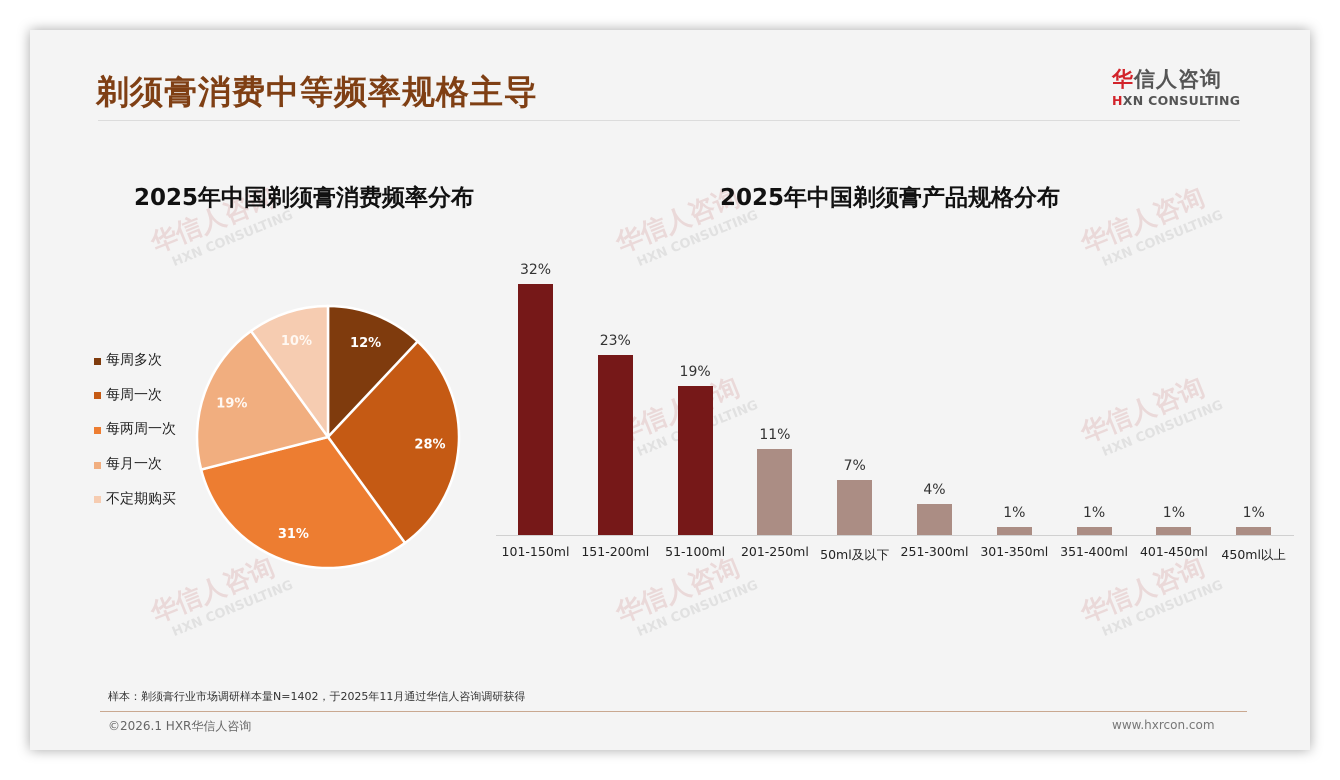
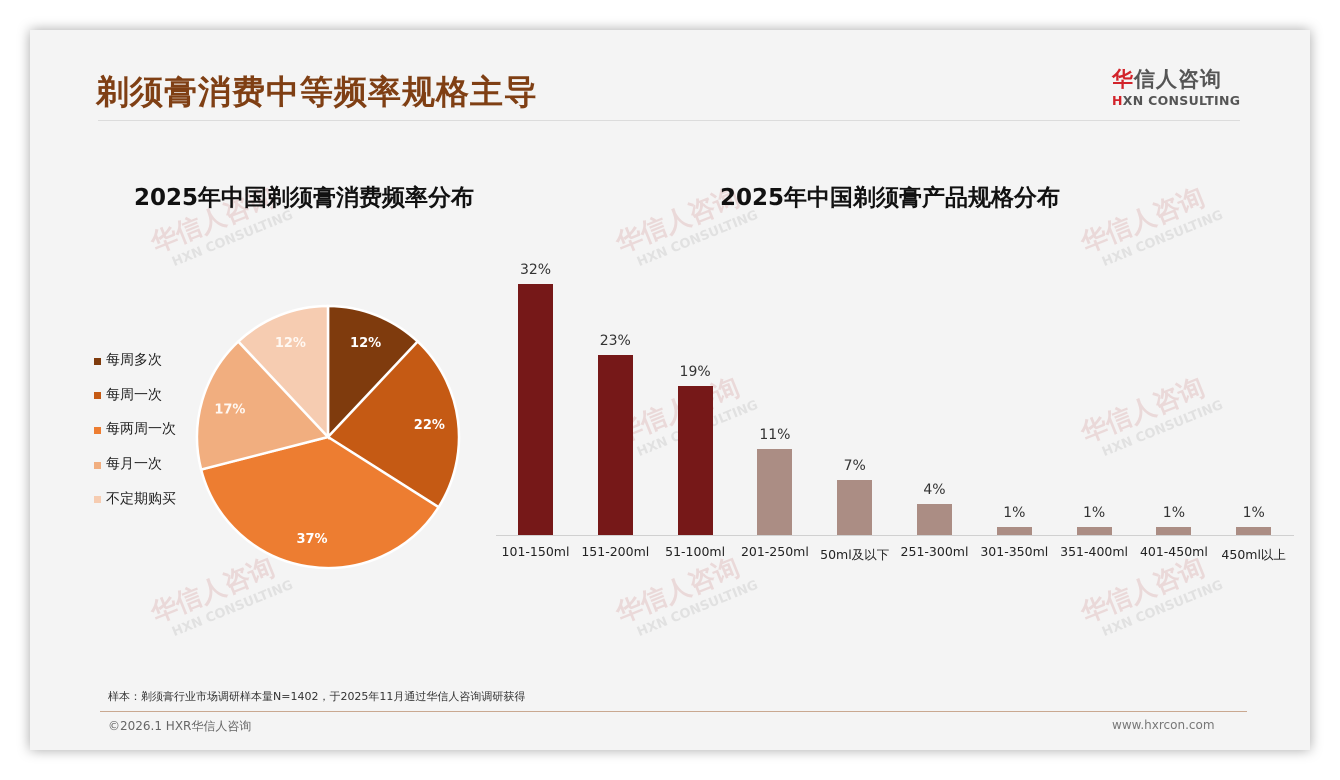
2025年中国剃须膏消费频率分布/每周一次: 28% -> 22%
2025年中国剃须膏消费频率分布/每两周一次: 31% -> 37%
2025年中国剃须膏消费频率分布/每月一次: 19% -> 17%
2025年中国剃须膏消费频率分布/不定期购买: 10% -> 12%
